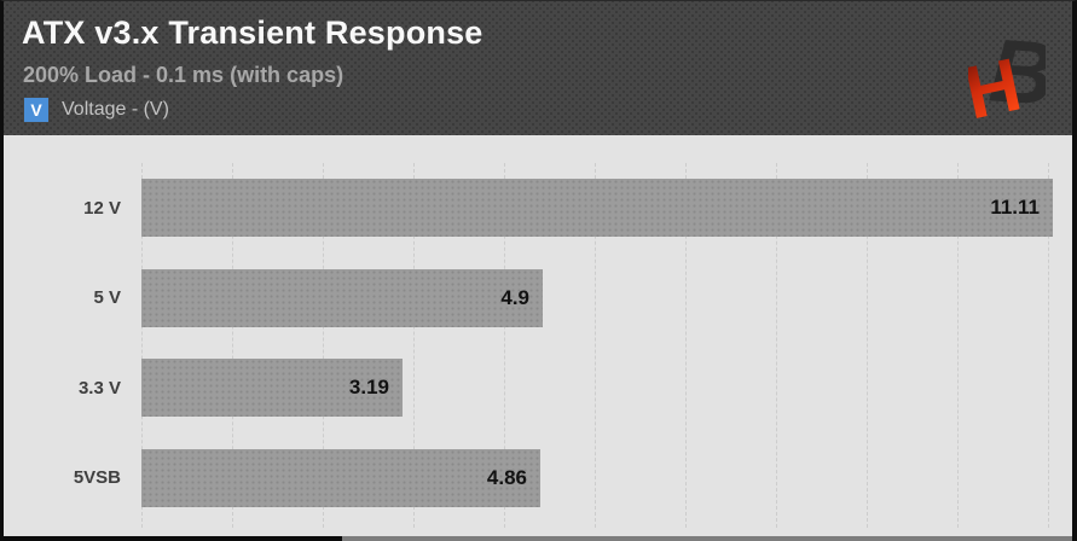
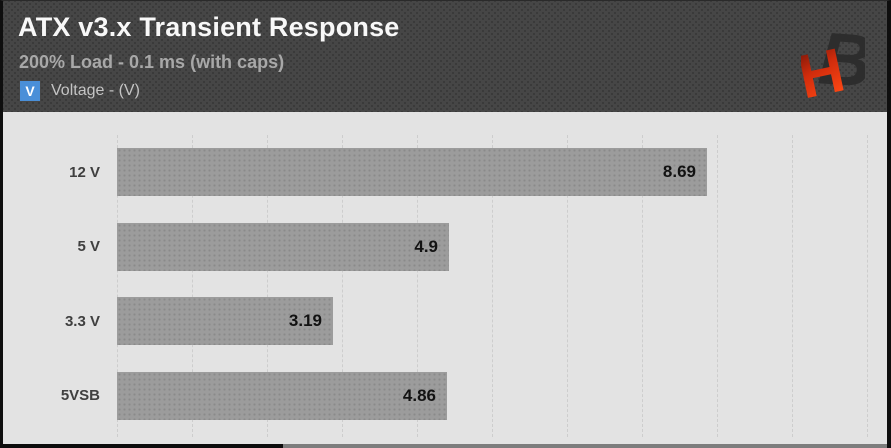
12 V: 11.11 -> 8.69
